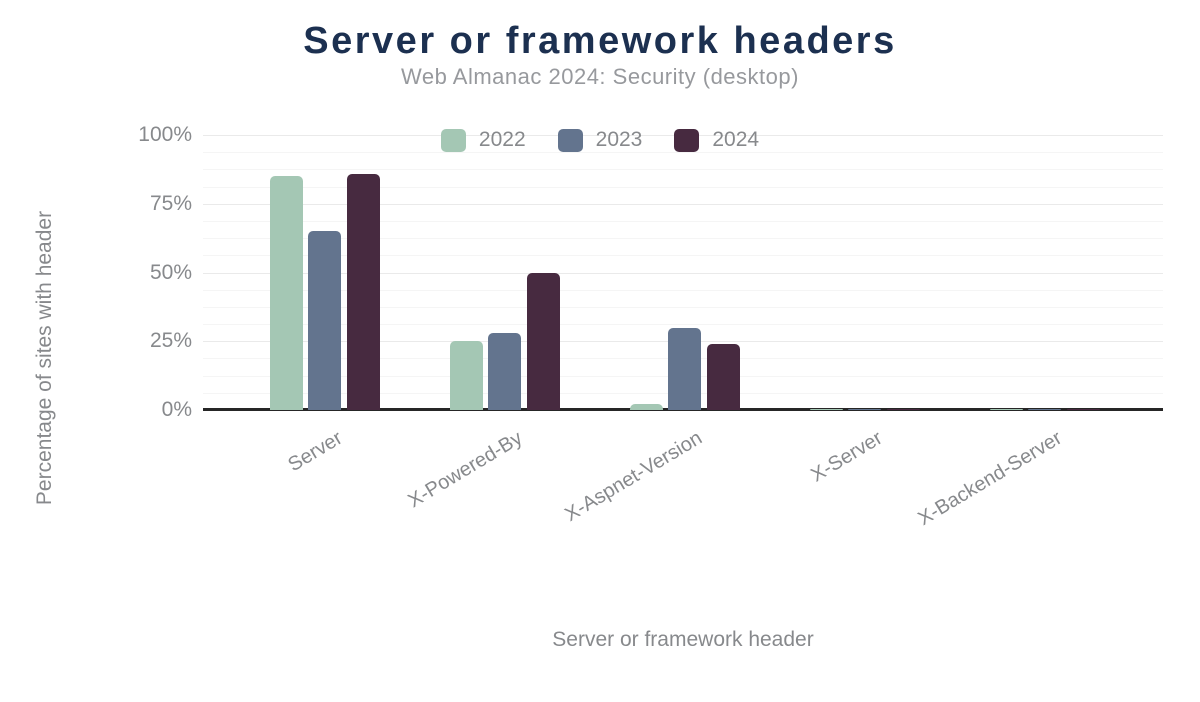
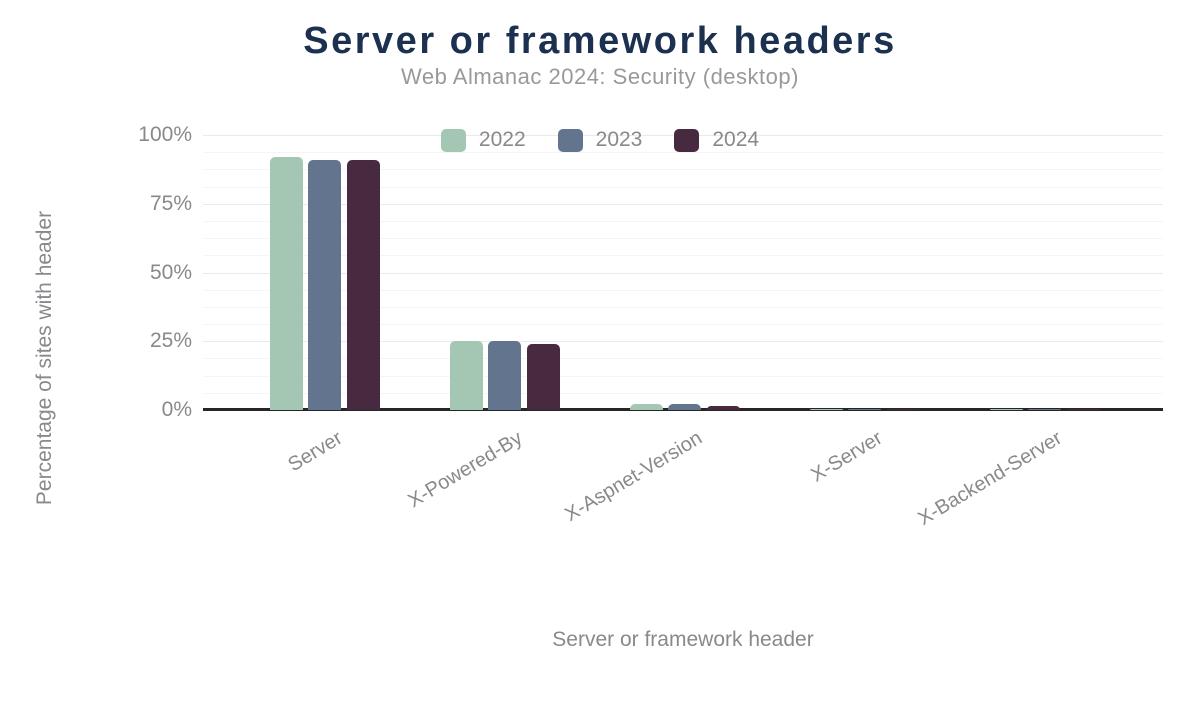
2022/Server: 85% -> 92%
2023/Server: 65% -> 91%
2024/Server: 86% -> 91%
2023/X-Powered-By: 28% -> 25%
2024/X-Powered-By: 50% -> 24%
2023/X-Aspnet-Version: 30% -> 2%
2024/X-Aspnet-Version: 24% -> 1%
